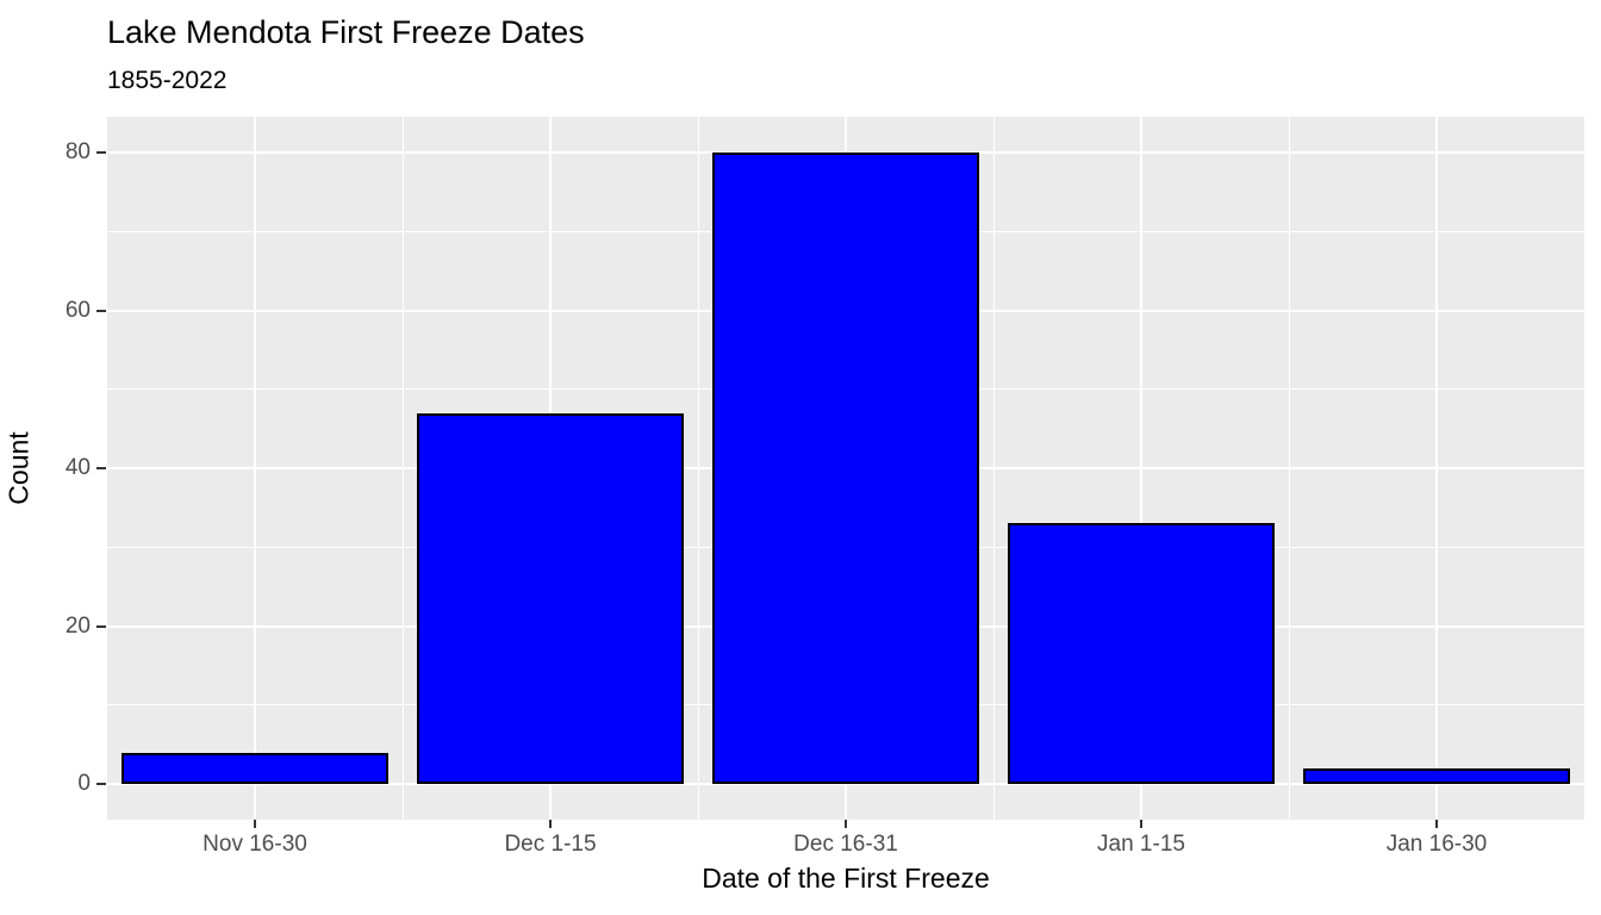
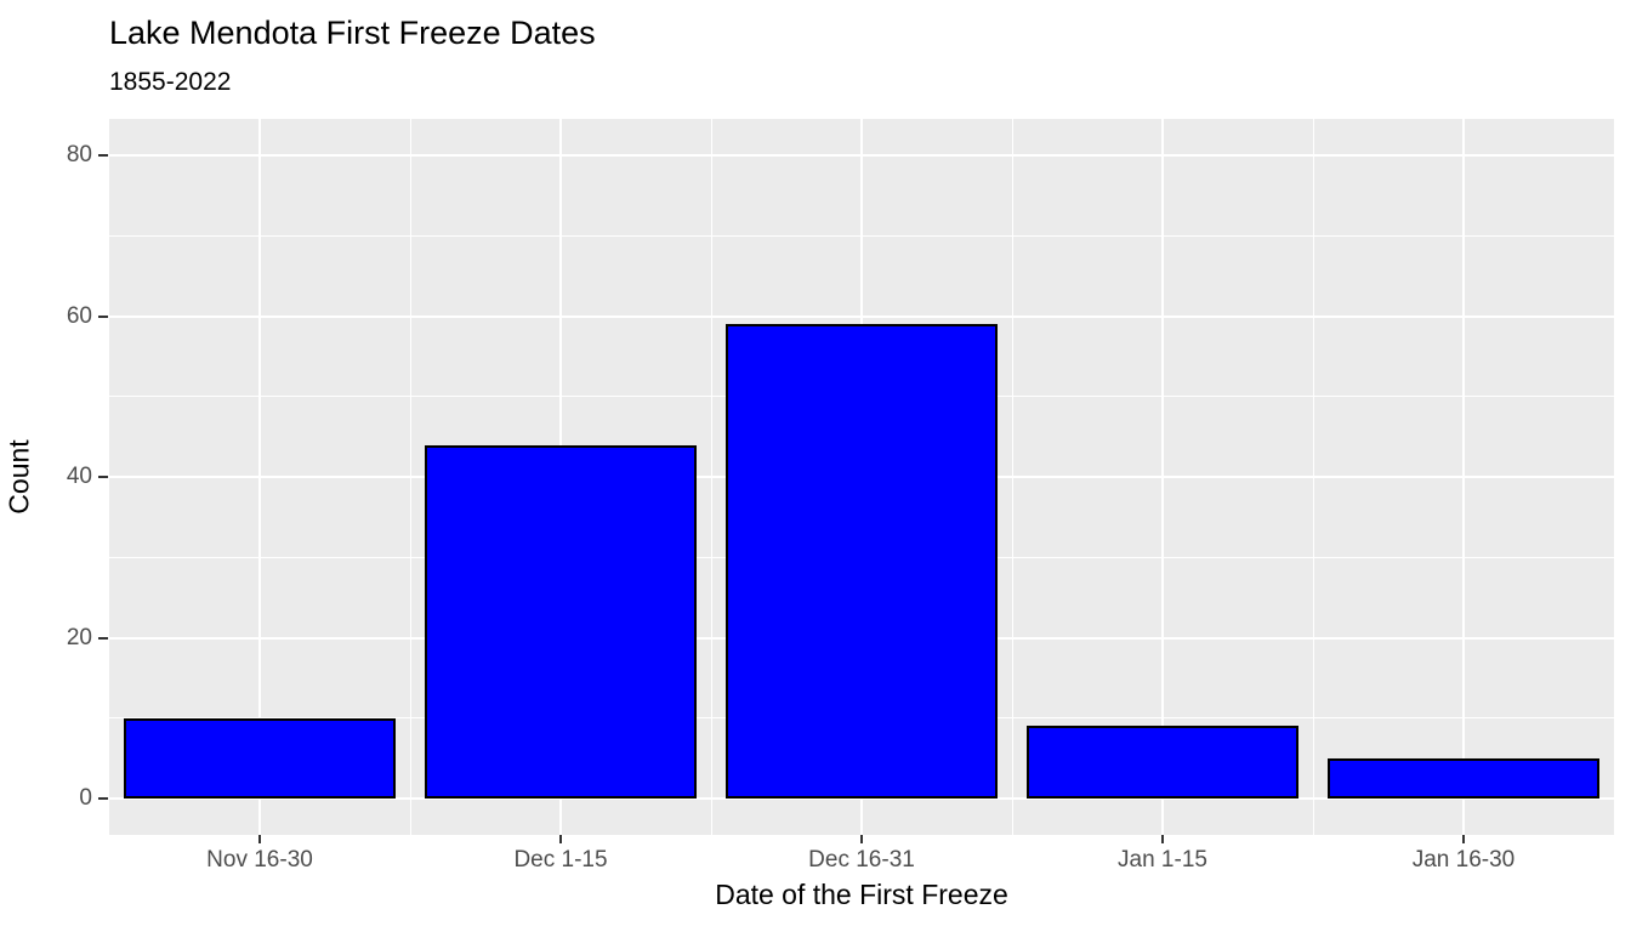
Nov 16-30: 4 -> 10
Dec 1-15: 47 -> 44
Dec 16-31: 80 -> 59
Jan 1-15: 33 -> 9
Jan 16-30: 2 -> 5
